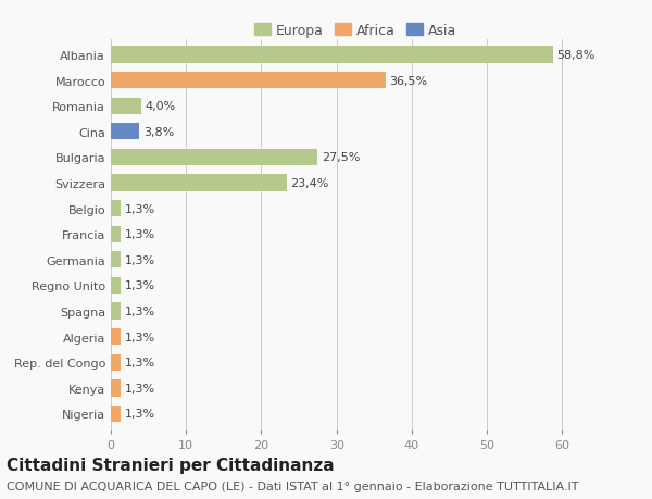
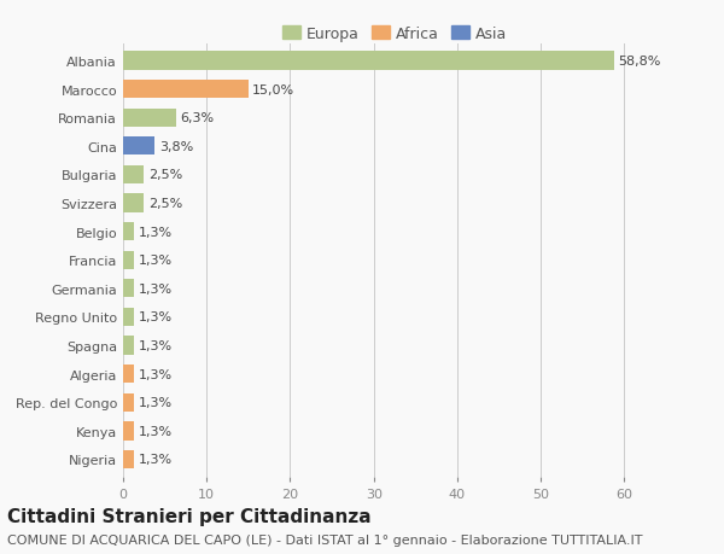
Marocco: 36,5% -> 15,0%
Romania: 4,0% -> 6,3%
Bulgaria: 27,5% -> 2,5%
Svizzera: 23,4% -> 2,5%
